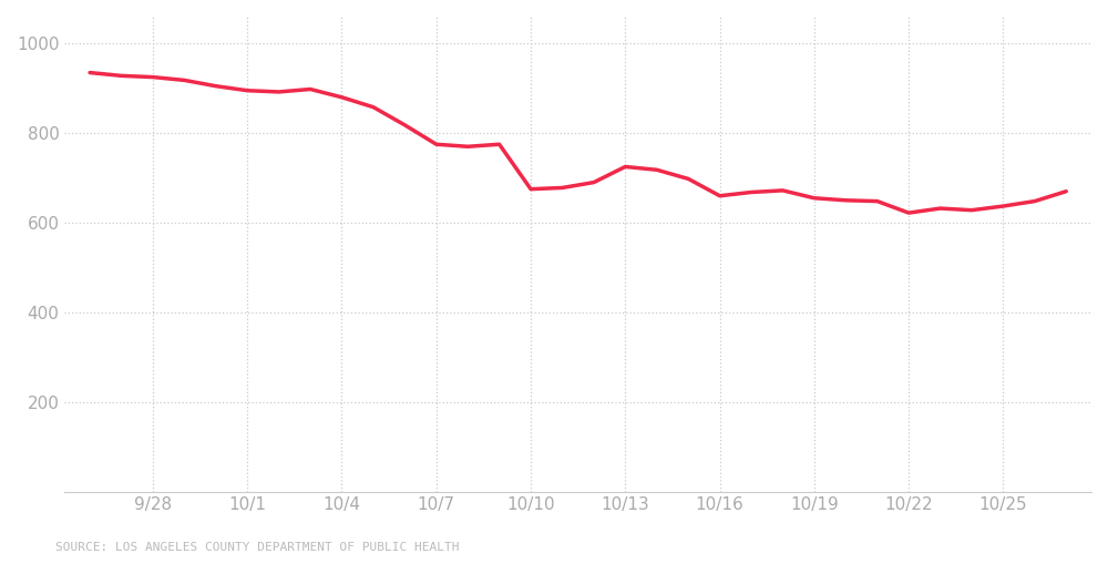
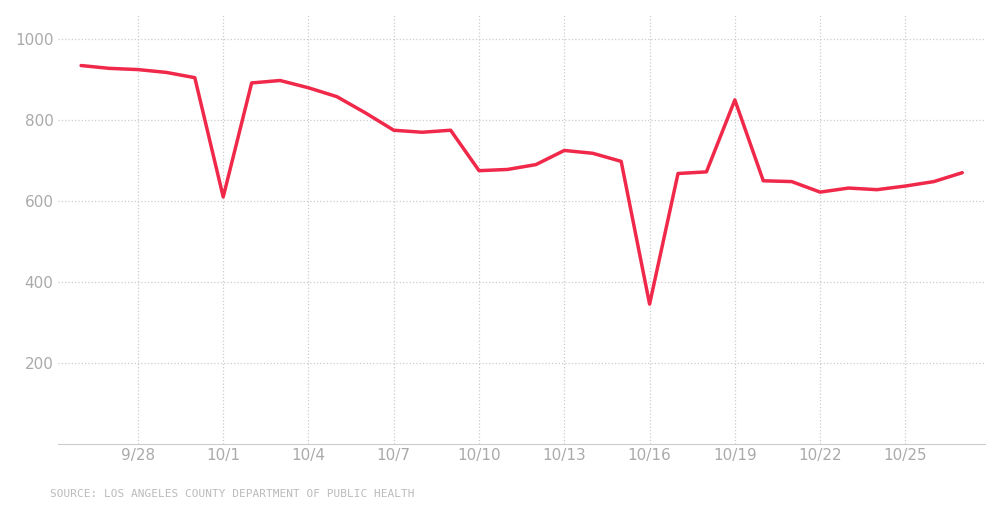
10/1: 895 -> 610
10/16: 660 -> 345
10/19: 655 -> 850
